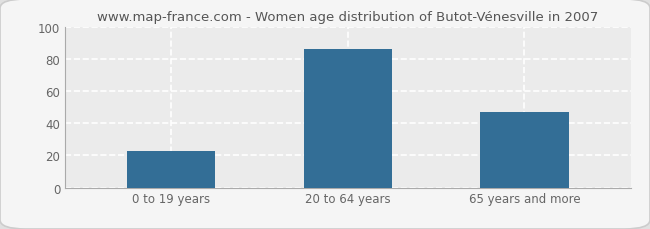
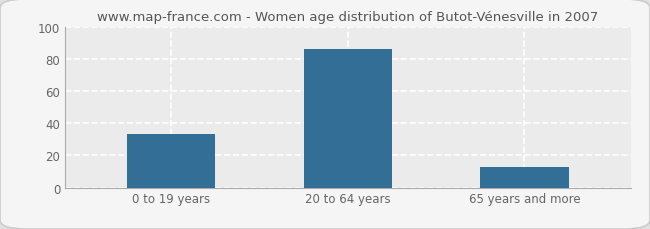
0 to 19 years: 23 -> 33
65 years and more: 47 -> 13
